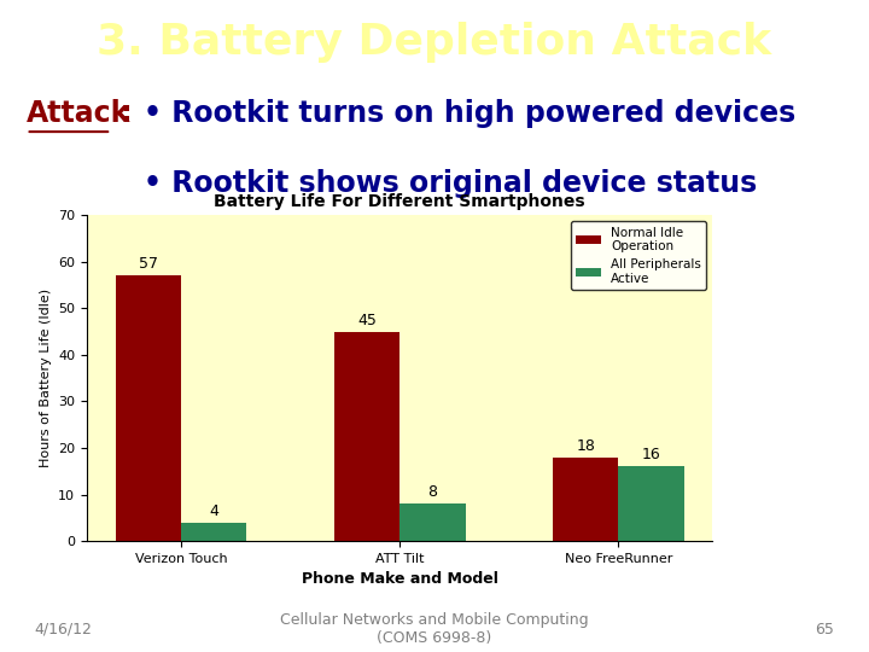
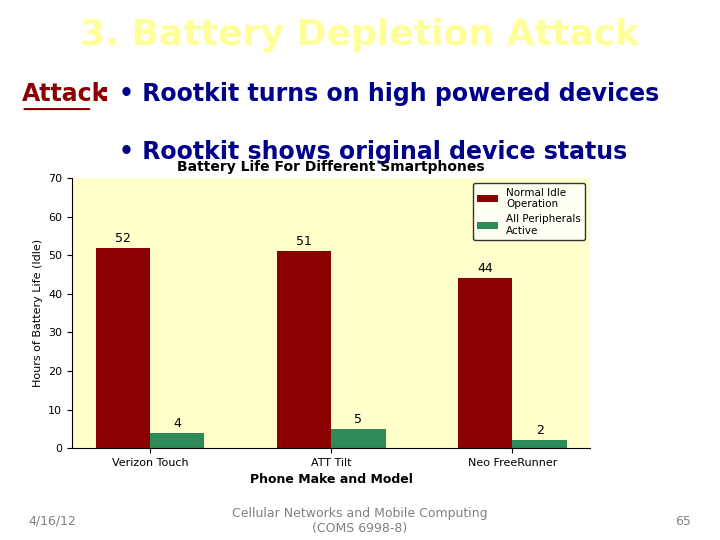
Normal Idle Operation/Verizon Touch: 57 -> 52
Normal Idle Operation/ATT Tilt: 45 -> 51
All Peripherals Active/ATT Tilt: 8 -> 5
Normal Idle Operation/Neo FreeRunner: 18 -> 44
All Peripherals Active/Neo FreeRunner: 16 -> 2
